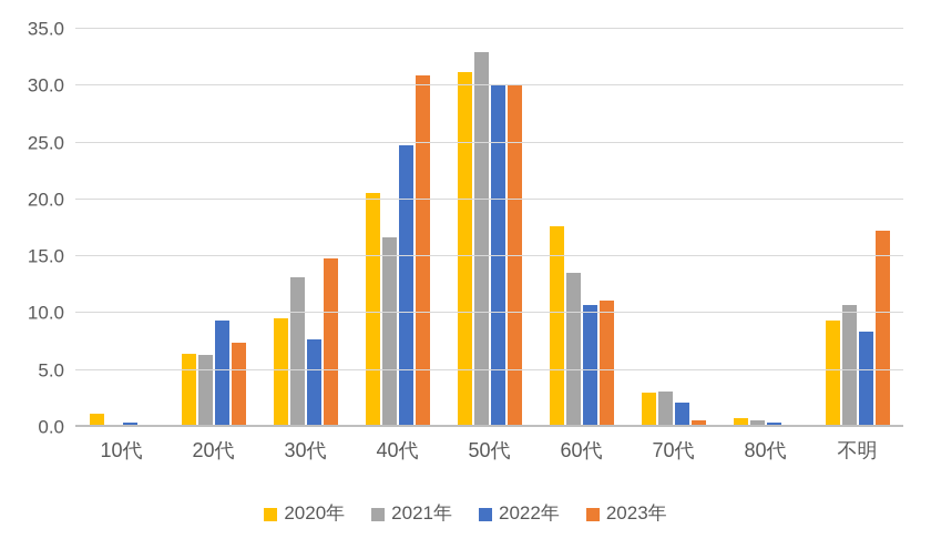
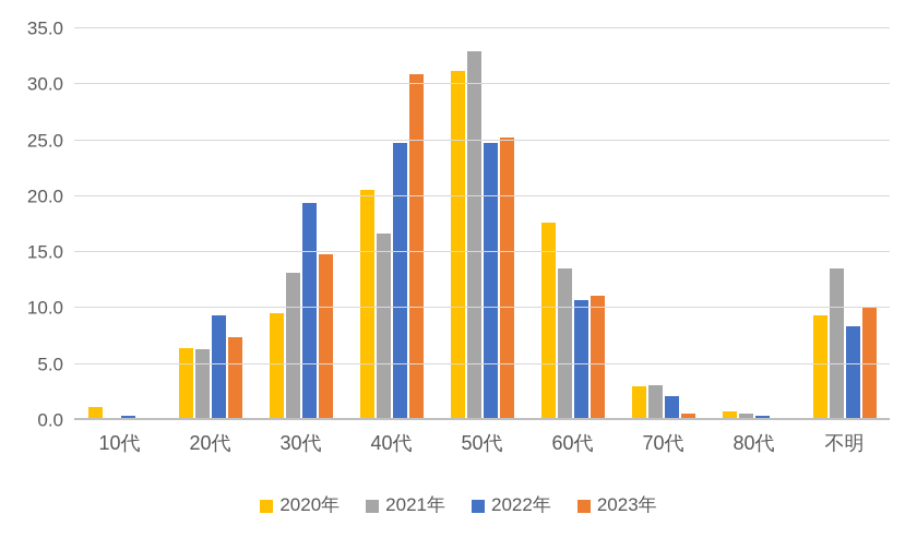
2022年/30代: 7.7 -> 19.4
2022年/50代: 30.0 -> 24.8
2023年/50代: 30.1 -> 25.3
2021年/不明: 10.7 -> 13.6
2023年/不明: 17.3 -> 10.0
